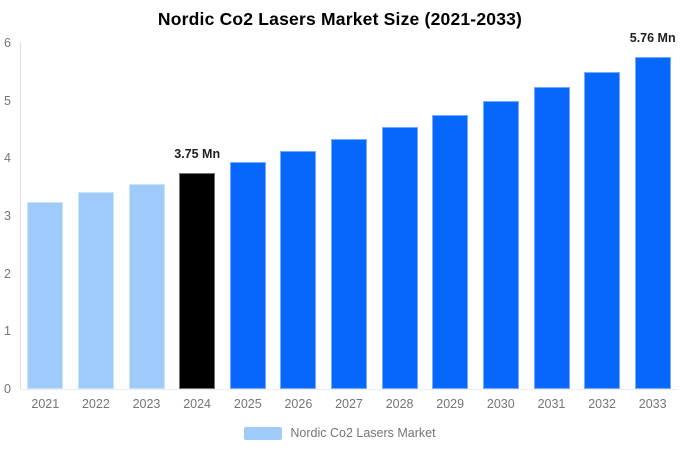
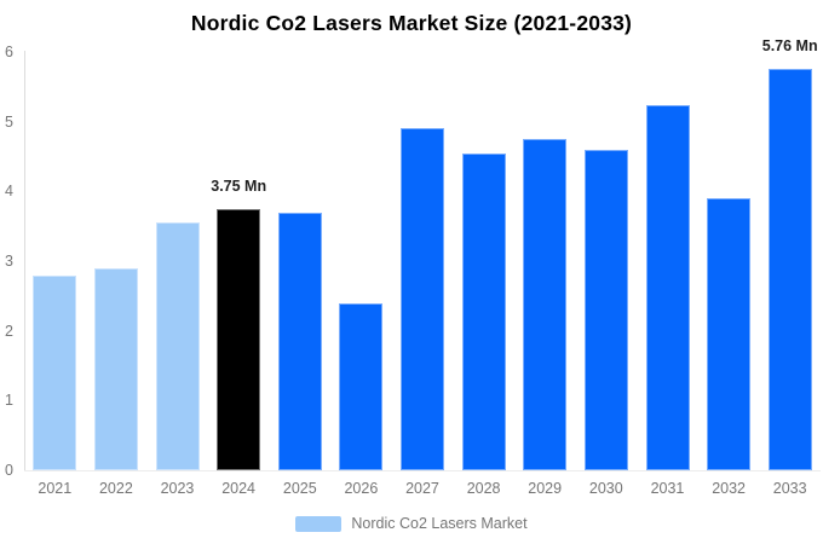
2021: 3.2 -> 2.8
2022: 3.4 -> 2.9
2025: 3.9 -> 3.7
2026: 4.1 -> 2.4
2027: 4.3 -> 4.9
2030: 5.0 -> 4.6
2032: 5.5 -> 3.9
